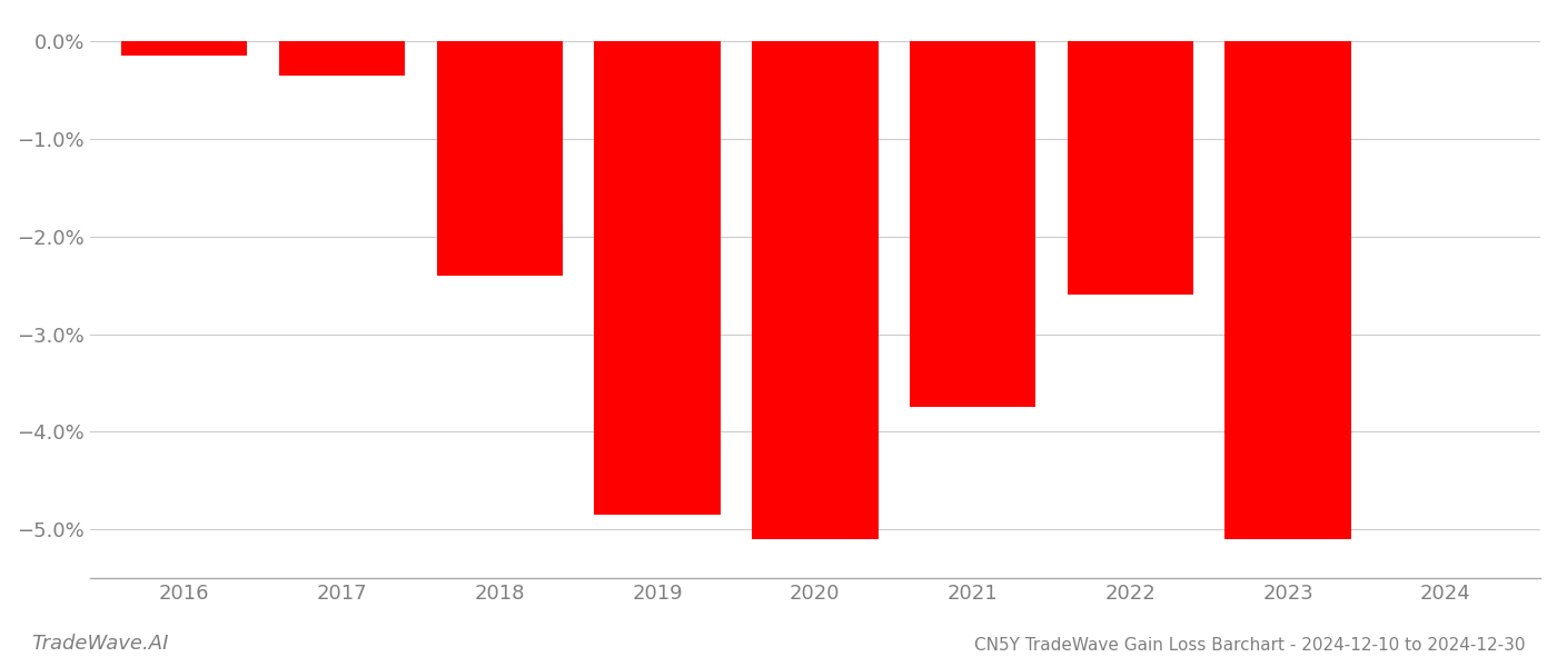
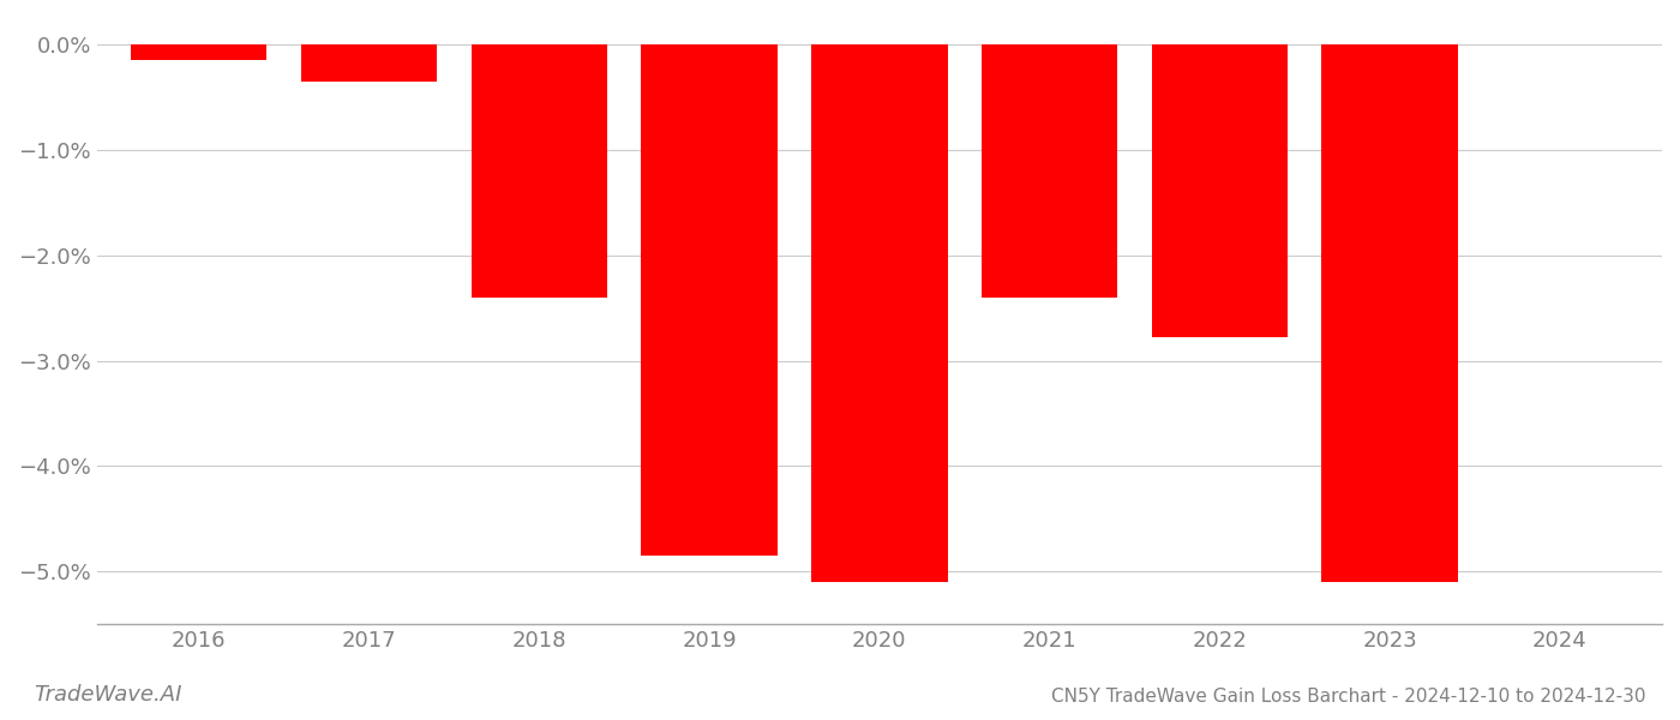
2021: -3.75% -> -2.40%
2022: -2.60% -> -2.78%
